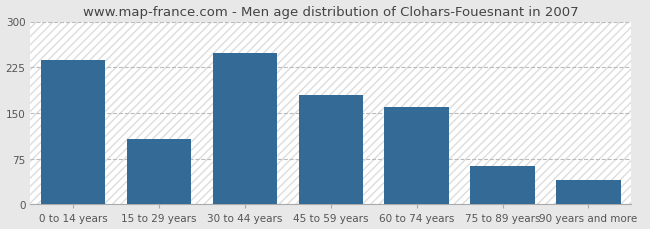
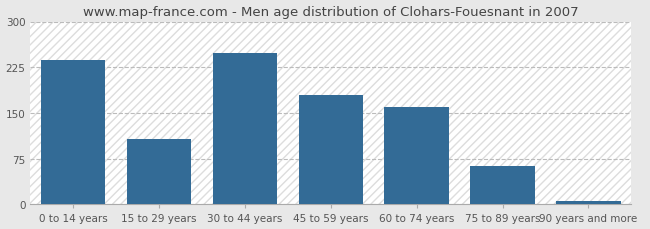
90 years and more: 40 -> 5
